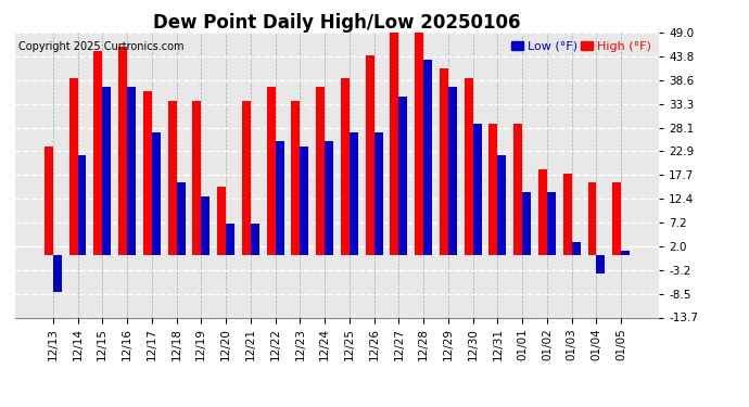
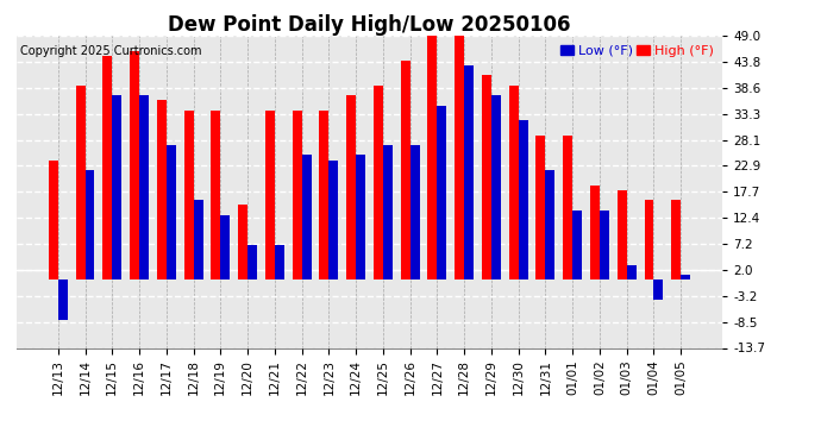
High (°F)/12/22: 37 -> 34
Low (°F)/12/30: 29 -> 32
